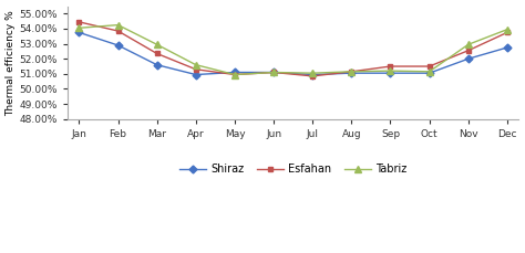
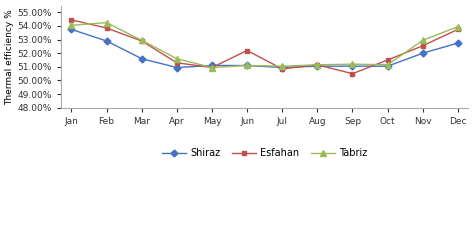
Esfahan/Mar: 52.4% -> 52.9%
Esfahan/Jun: 51.1% -> 52.2%
Esfahan/Sep: 51.5% -> 50.5%
